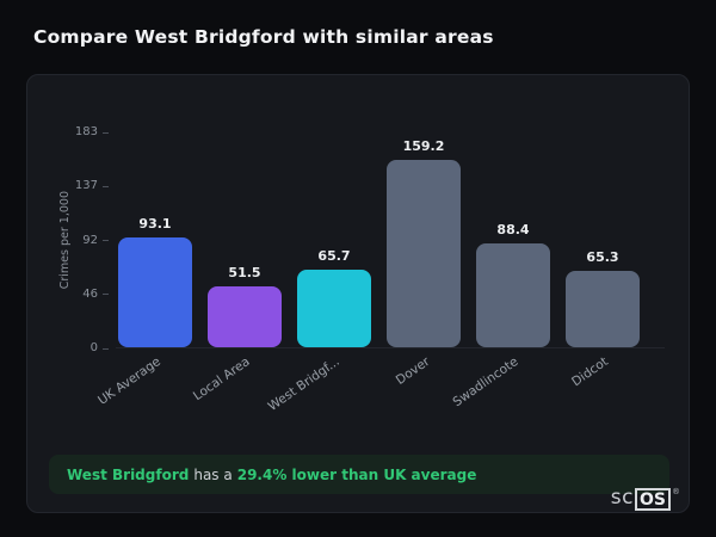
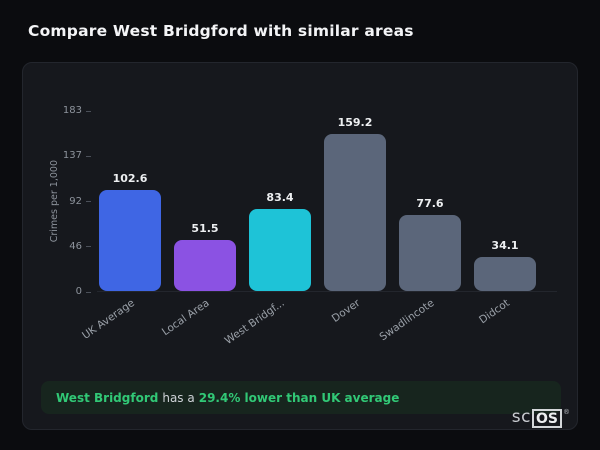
UK Average: 93.1 -> 102.6
West Bridgf...: 65.7 -> 83.4
Swadlincote: 88.4 -> 77.6
Didcot: 65.3 -> 34.1
